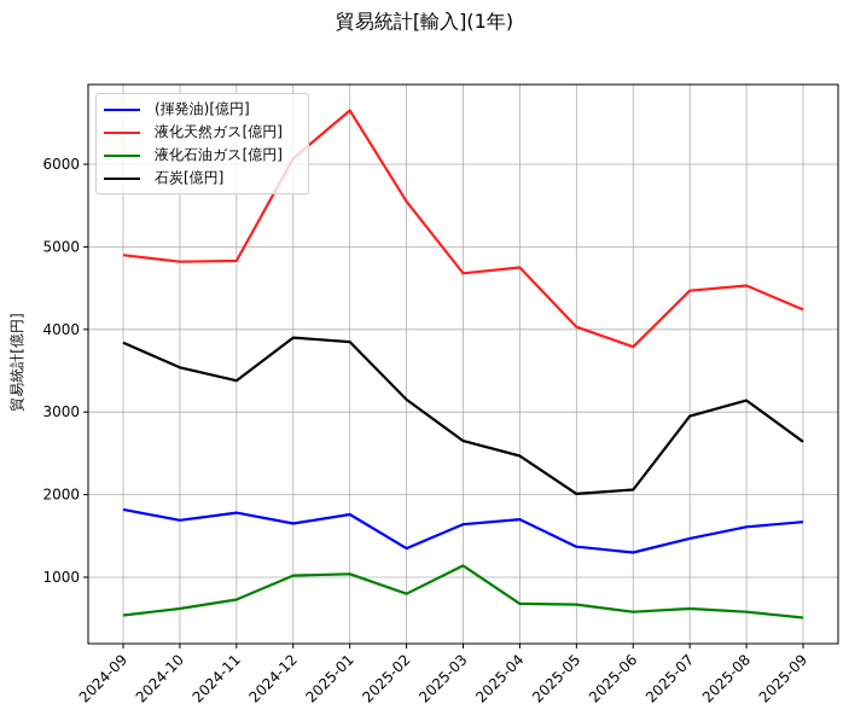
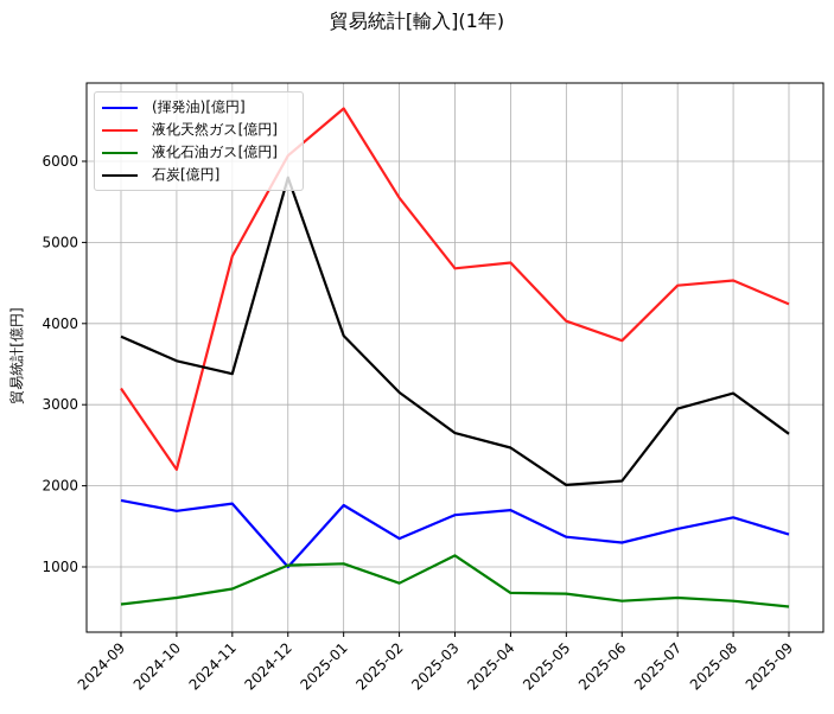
液化天然ガス[億円]/2024-09: 4900 -> 3200
液化天然ガス[億円]/2024-10: 4800 -> 2200
(揮発油)[億円]/2024-12: 1600 -> 1000
石炭[億円]/2024-12: 3900 -> 5800
(揮発油)[億円]/2025-09: 1700 -> 1400
